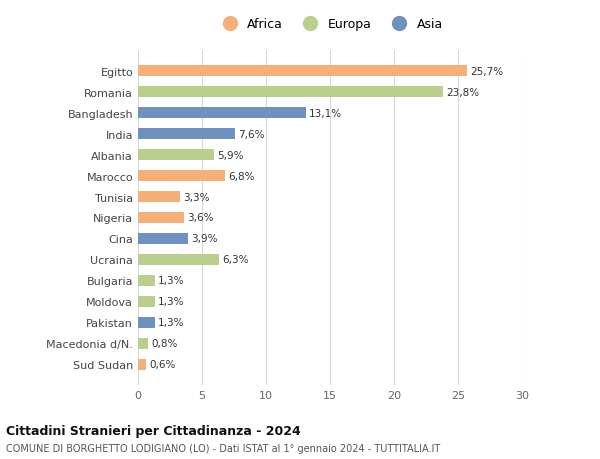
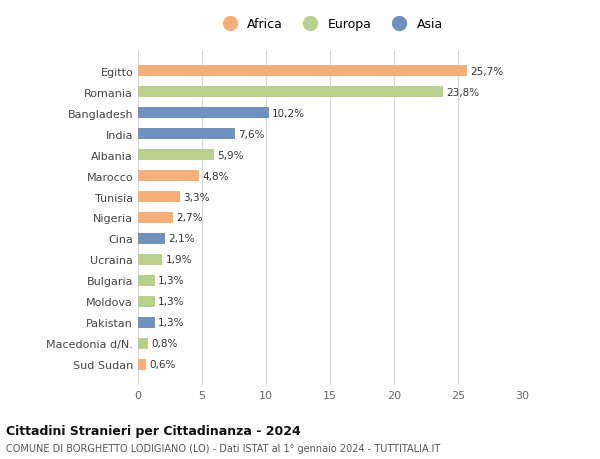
Bangladesh: 13,1% -> 10,2%
Marocco: 6,8% -> 4,8%
Nigeria: 3,6% -> 2,7%
Cina: 3,9% -> 2,1%
Ucraina: 6,3% -> 1,9%
